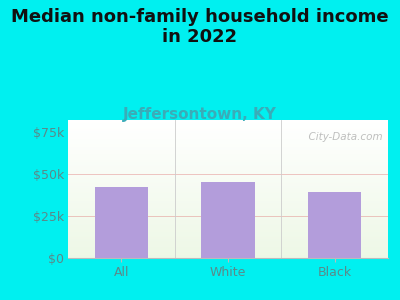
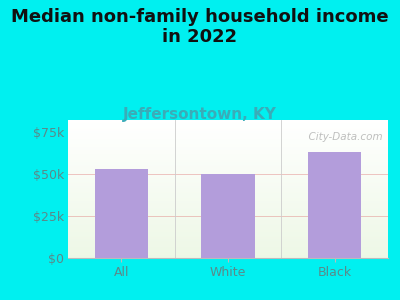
All: $42k -> $53k
White: $45k -> $50k
Black: $39k -> $63k
